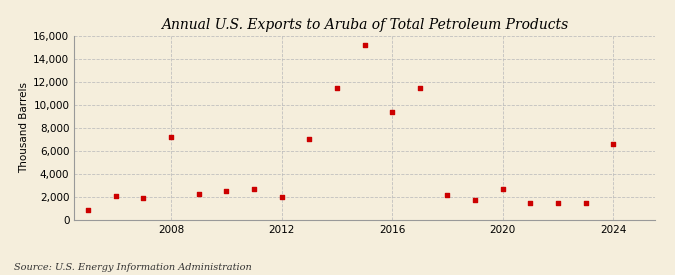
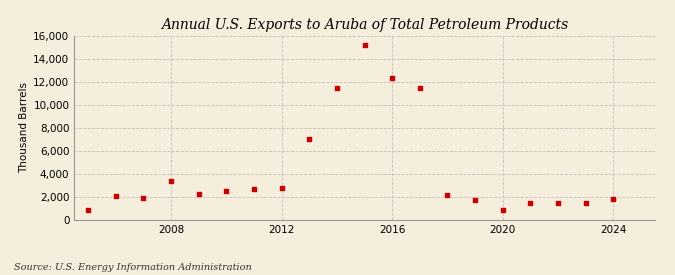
2008: 7,200 -> 3,400
2012: 2,000 -> 2,800
2016: 9,400 -> 12,300
2020: 2,700 -> 900
2024: 6,600 -> 1,800
